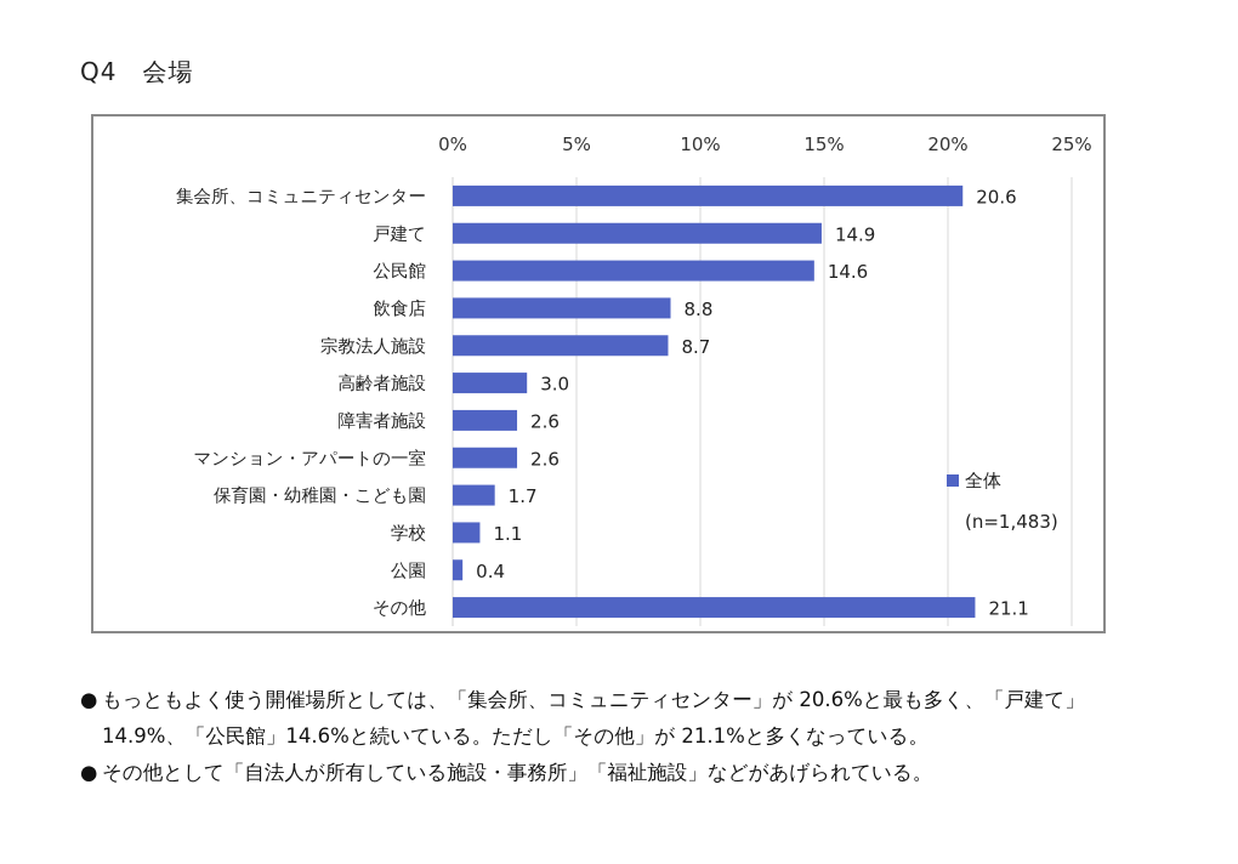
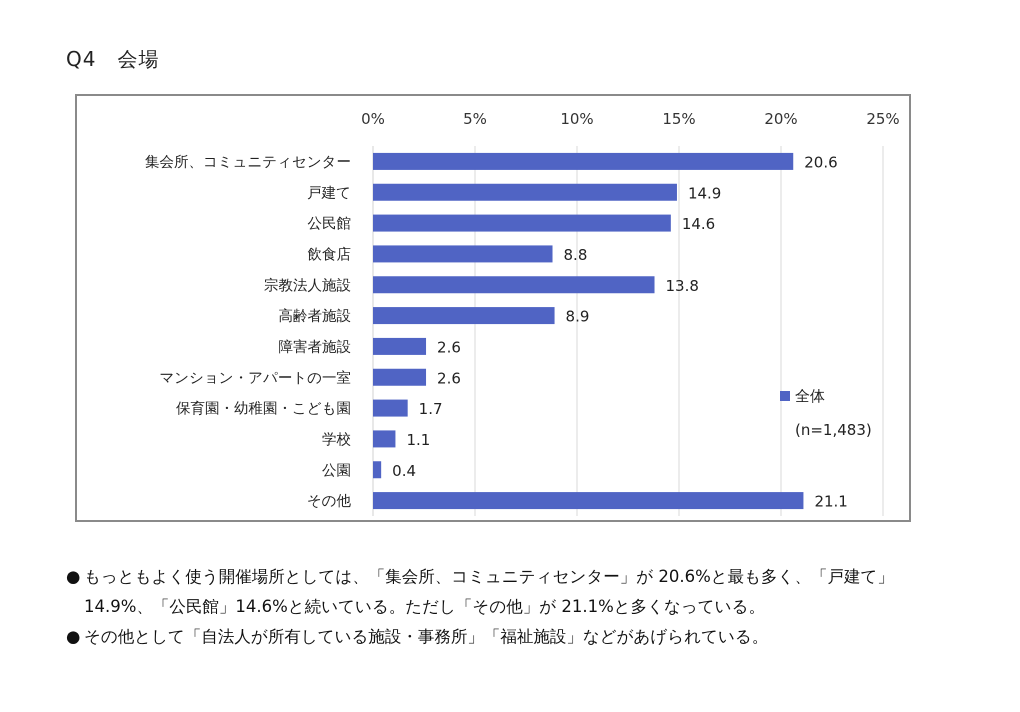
宗教法人施設: 8.7 -> 13.8
高齢者施設: 3.0 -> 8.9
